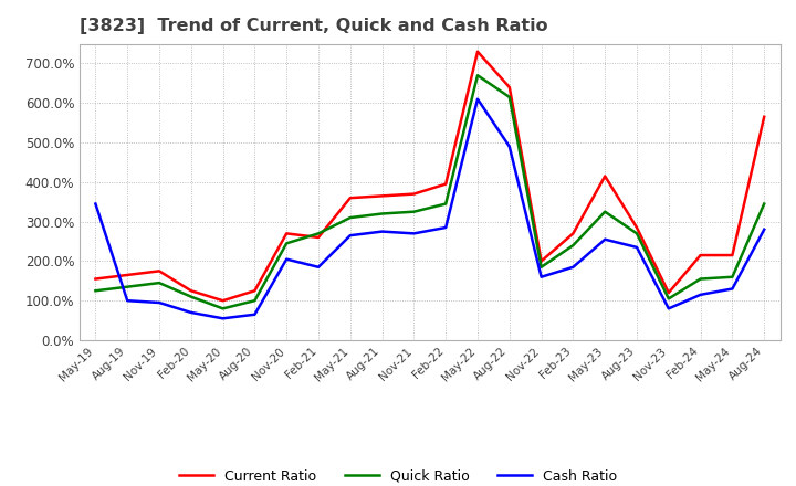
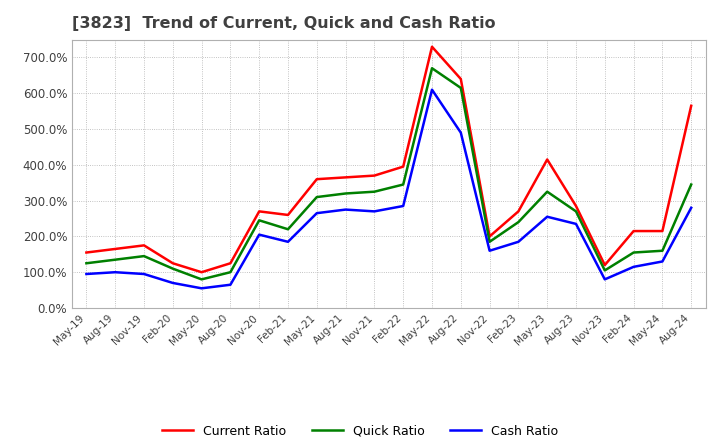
Cash Ratio/May-19: 345% -> 95%
Quick Ratio/Feb-21: 270% -> 220%
